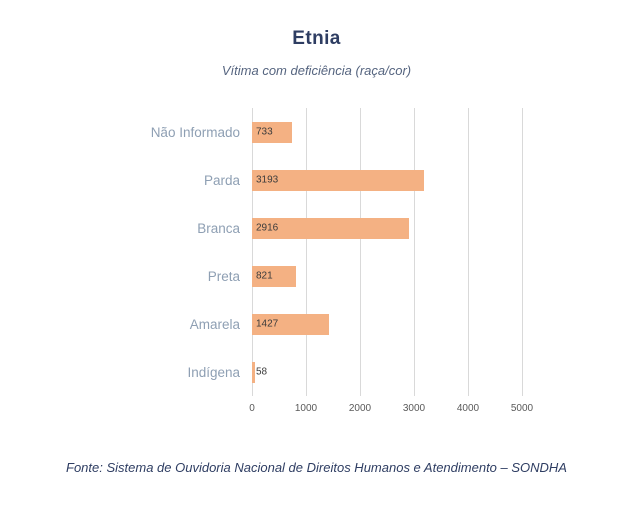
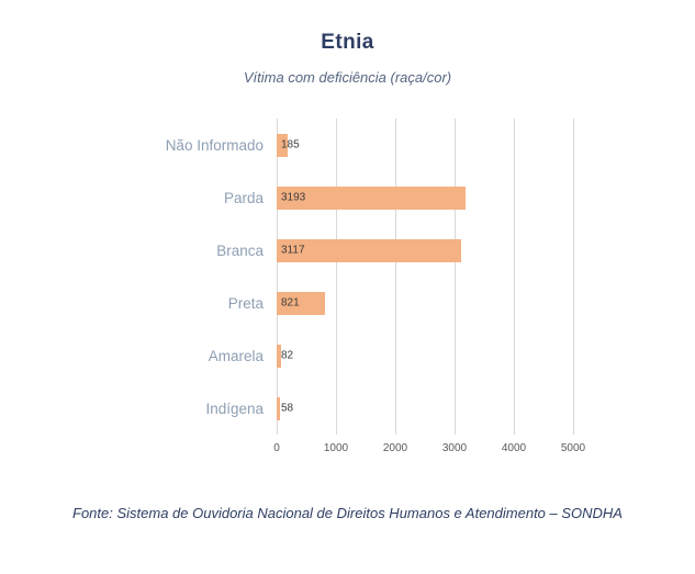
Não Informado: 733 -> 185
Branca: 2916 -> 3117
Amarela: 1427 -> 82
